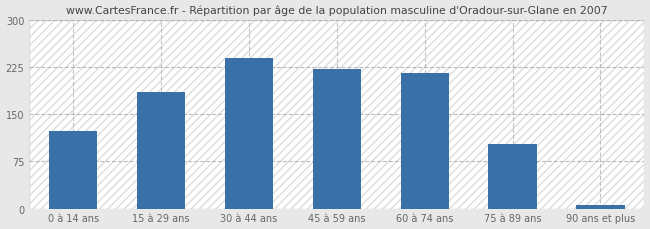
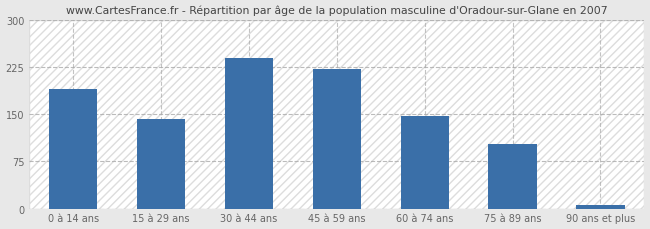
0 à 14 ans: 124 -> 190
15 à 29 ans: 186 -> 143
60 à 74 ans: 216 -> 147
